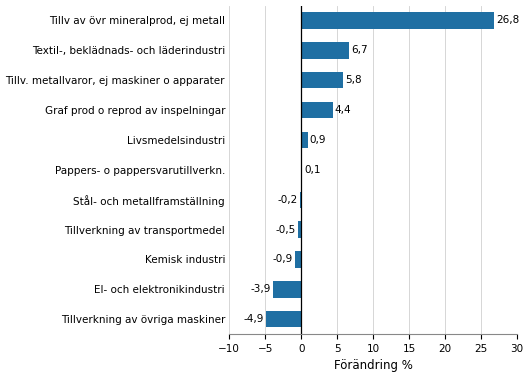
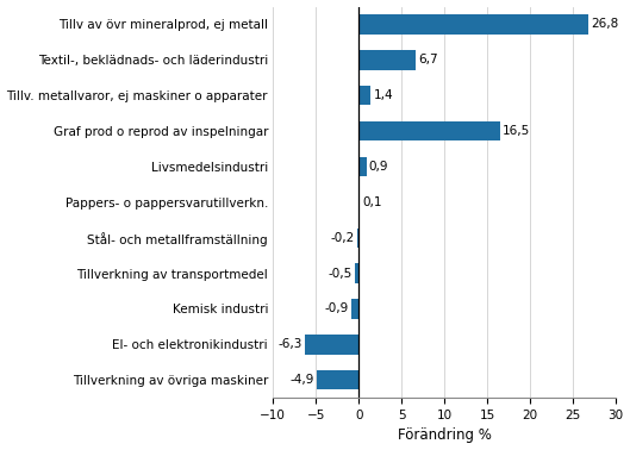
Tillv. metallvaror, ej maskiner o apparater: 5,8 -> 1,4
Graf prod o reprod av inspelningar: 4,4 -> 16,5
El- och elektronikindustri: -3,9 -> -6,3
